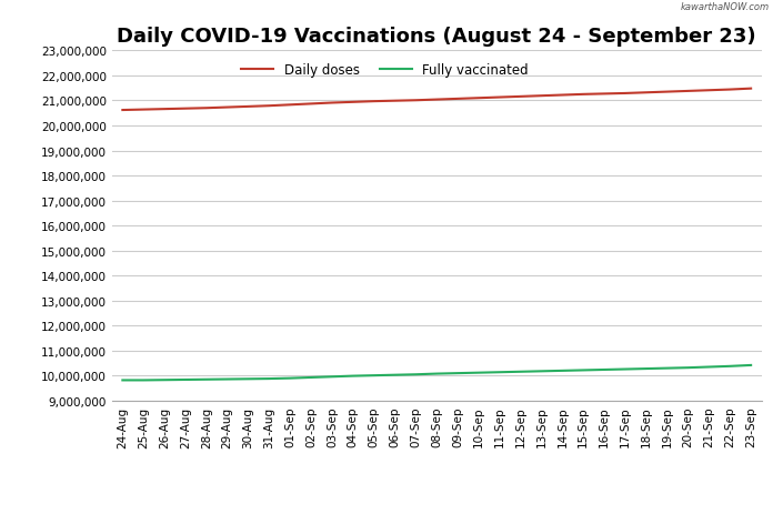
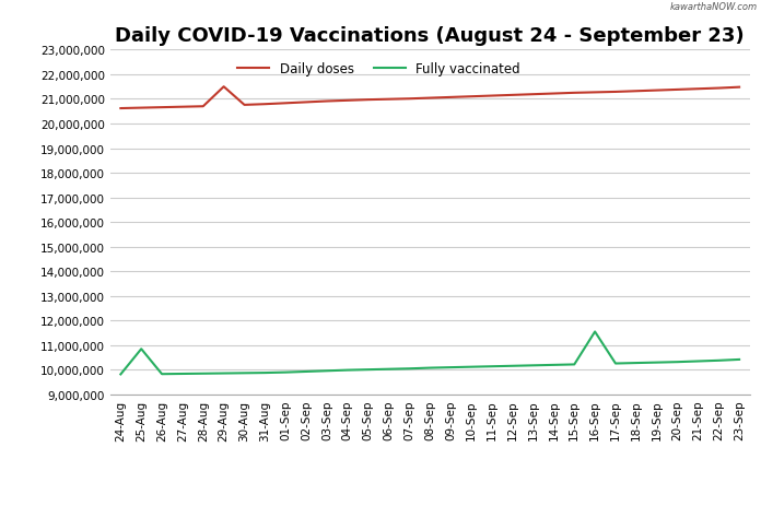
Fully vaccinated/25-Aug: 9,820,000 -> 10,850,000
Daily doses/29-Aug: 20,730,000 -> 21,500,000
Fully vaccinated/16-Sep: 10,240,000 -> 11,550,000
